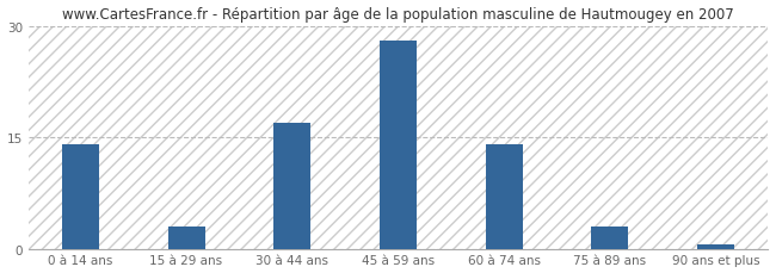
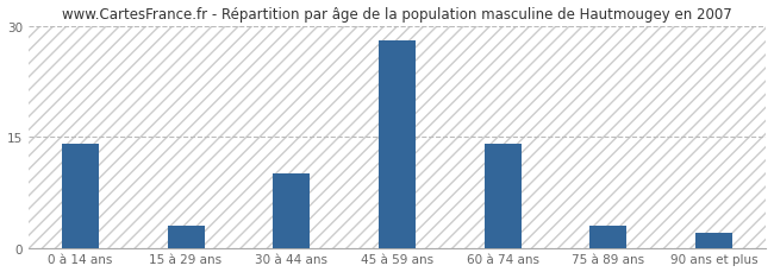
30 à 44 ans: 17.0 -> 10.0
90 ans et plus: 0.5 -> 2.0
